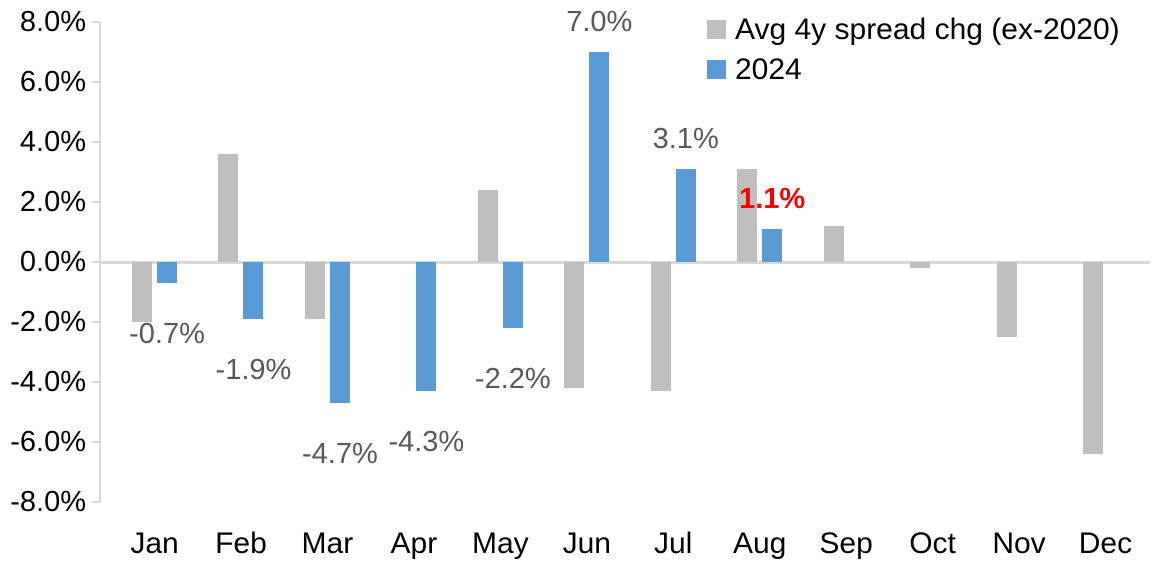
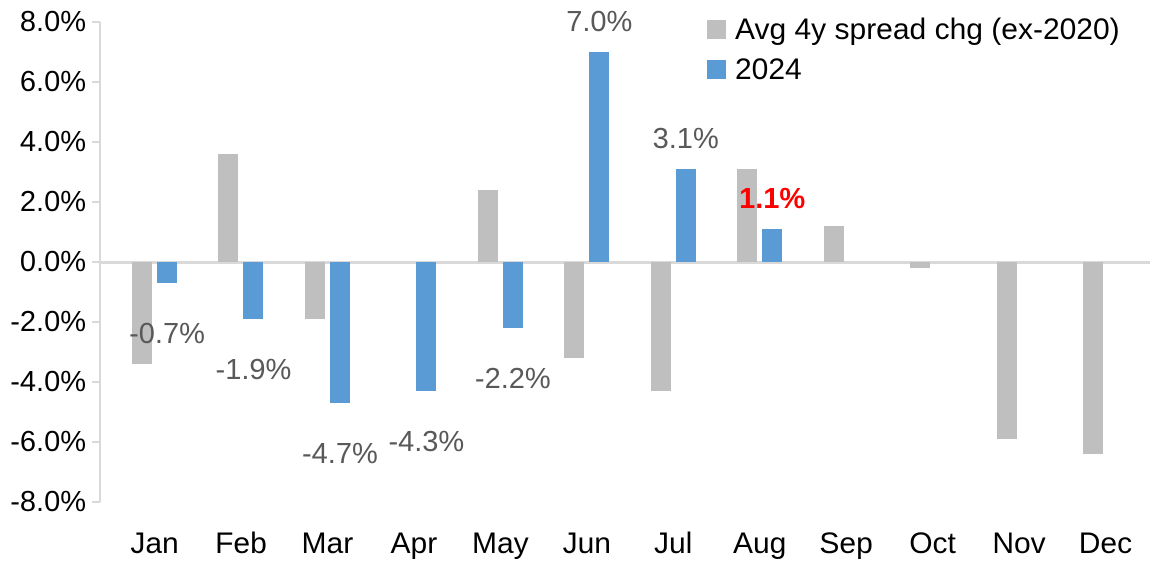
Avg 4y spread chg (ex-2020)/Jan: -2.0% -> -3.4%
Avg 4y spread chg (ex-2020)/Jun: -4.2% -> -3.2%
Avg 4y spread chg (ex-2020)/Nov: -2.5% -> -5.9%
